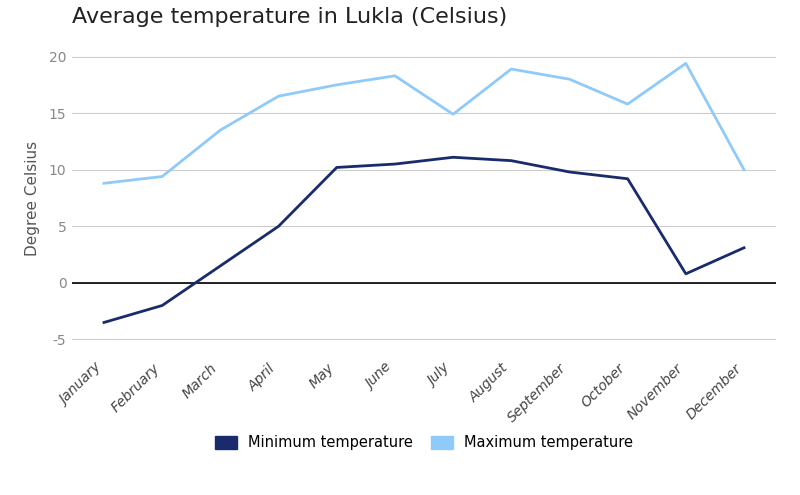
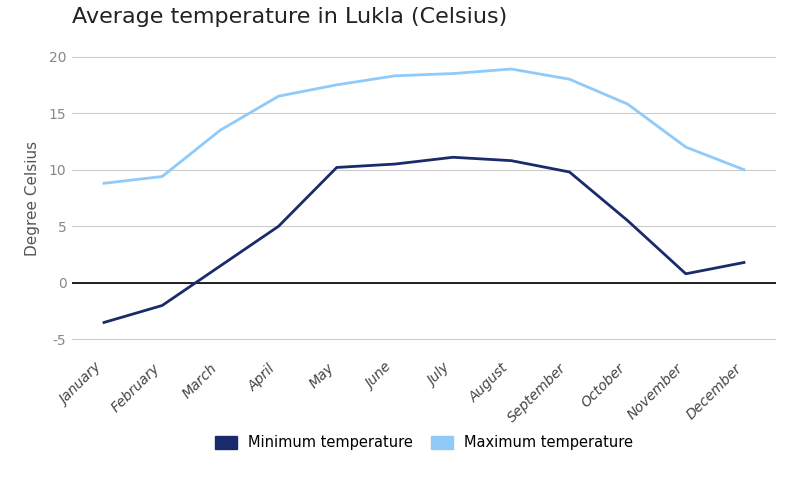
Maximum temperature/July: 14.9 -> 18.5
Minimum temperature/October: 9.2 -> 5.5
Maximum temperature/November: 19.4 -> 12.0
Minimum temperature/December: 3.1 -> 1.8
